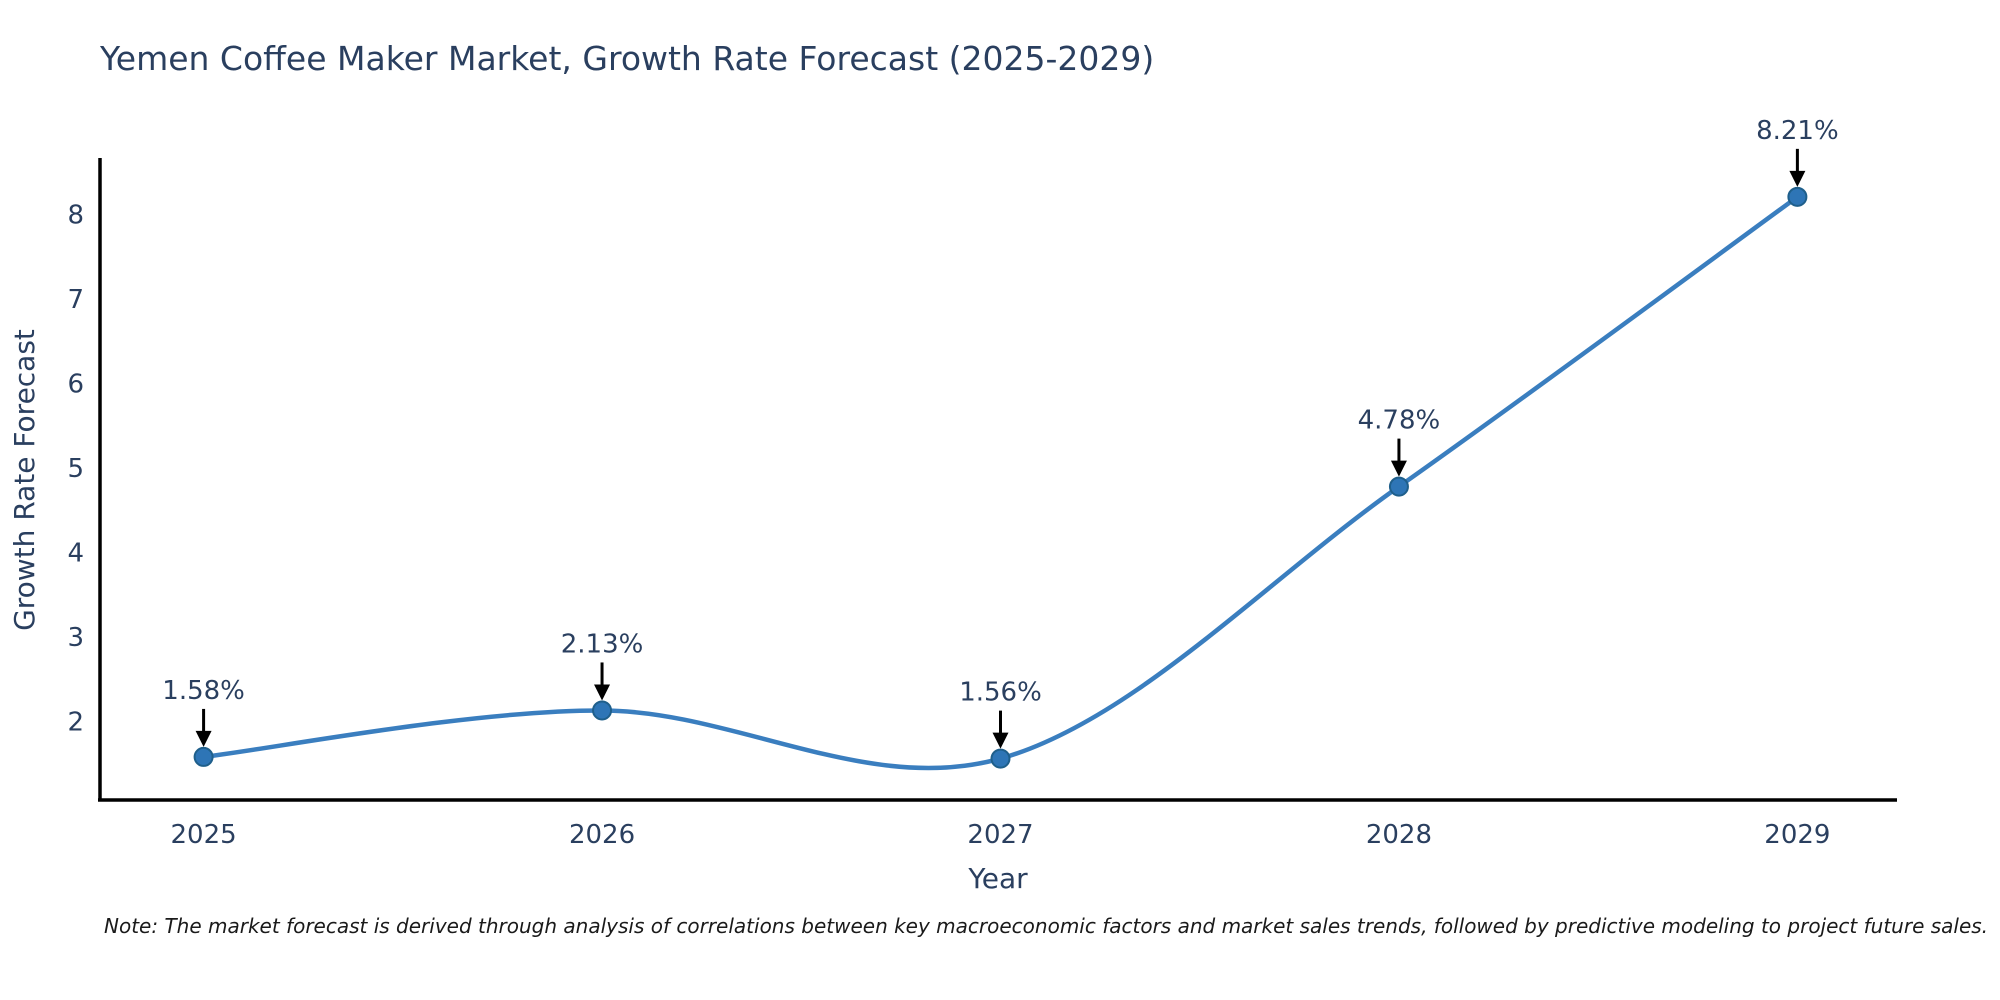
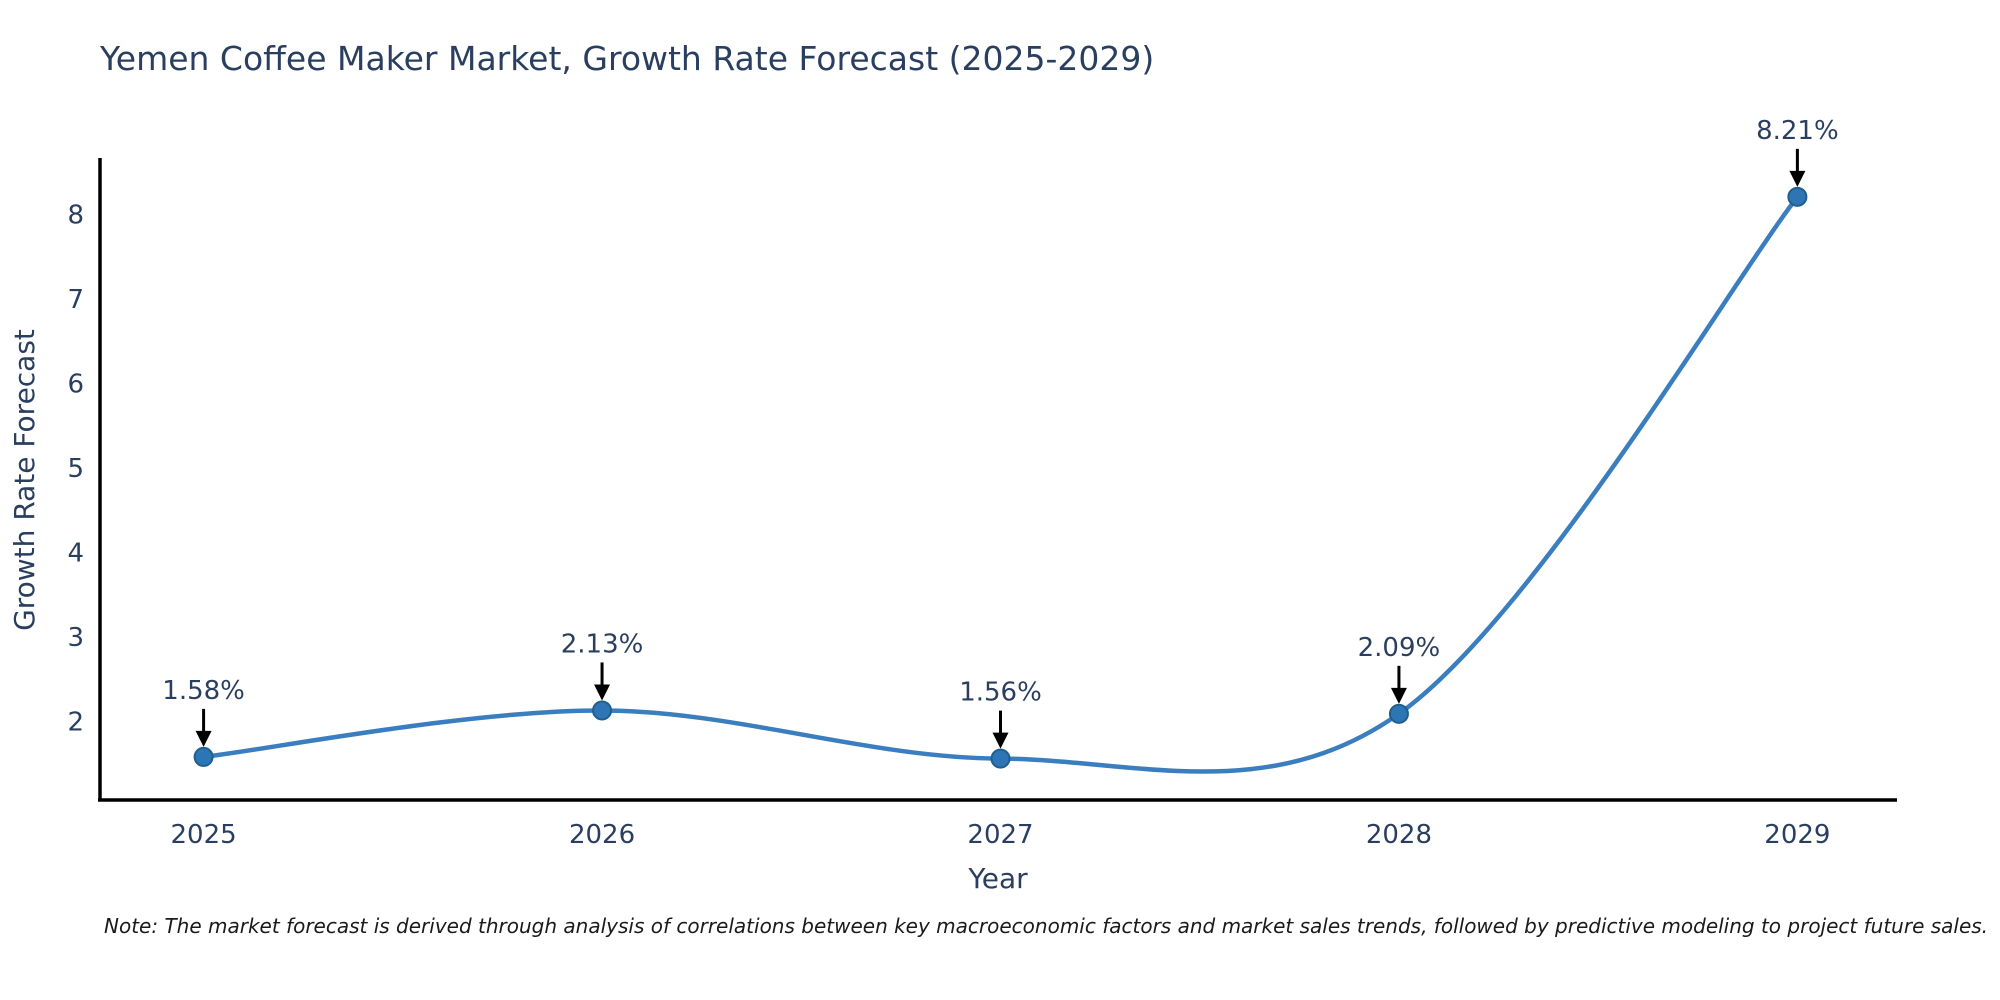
2028: 4.78% -> 2.09%
